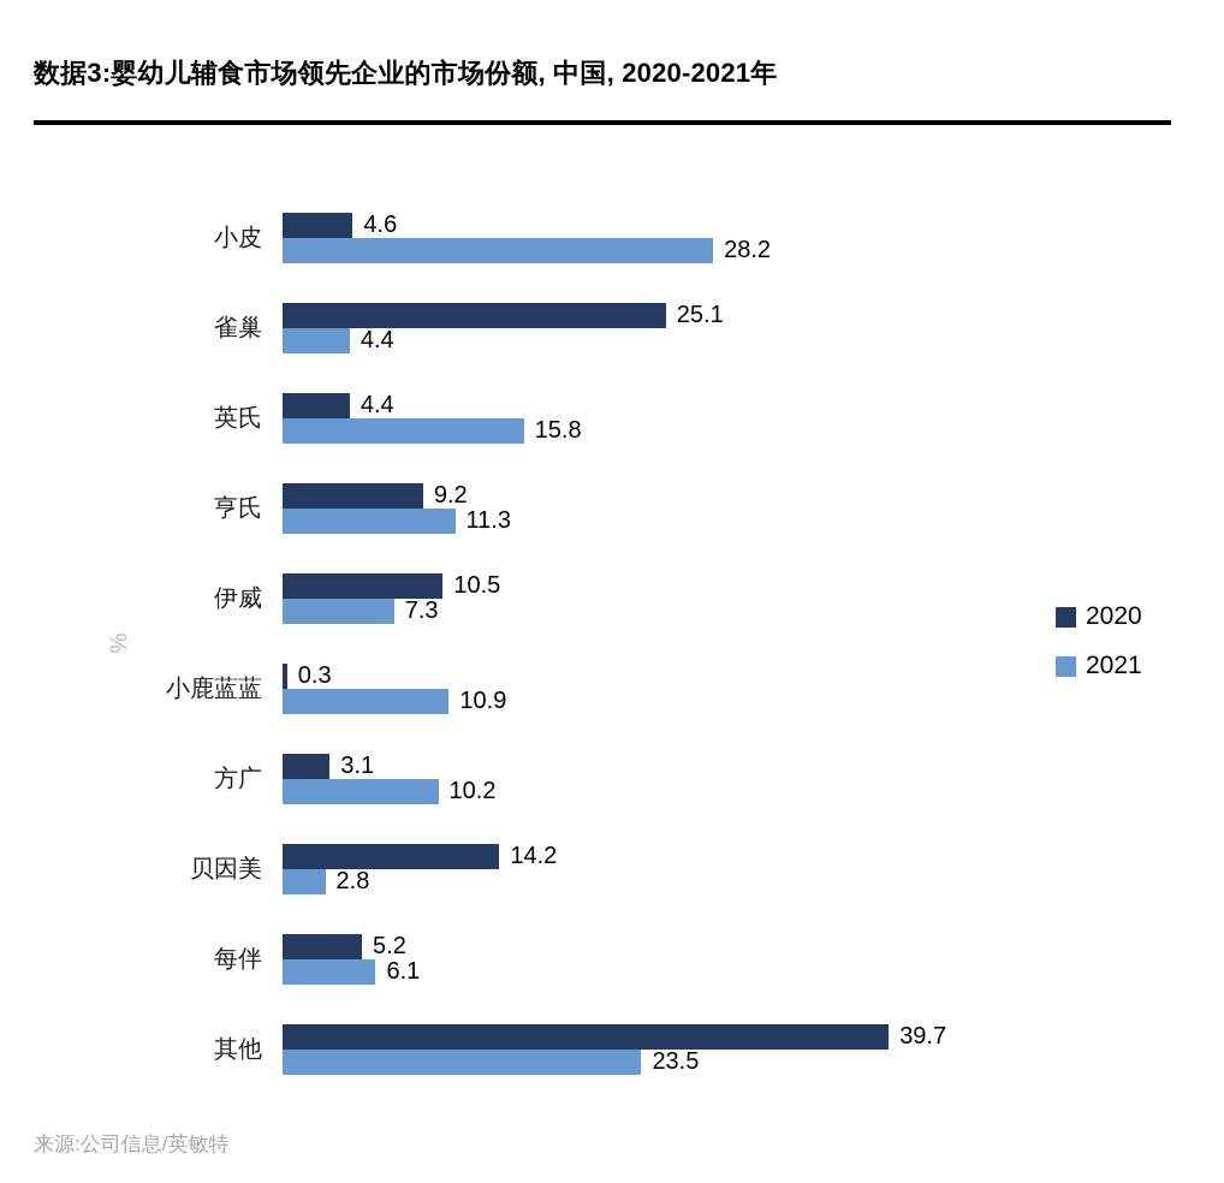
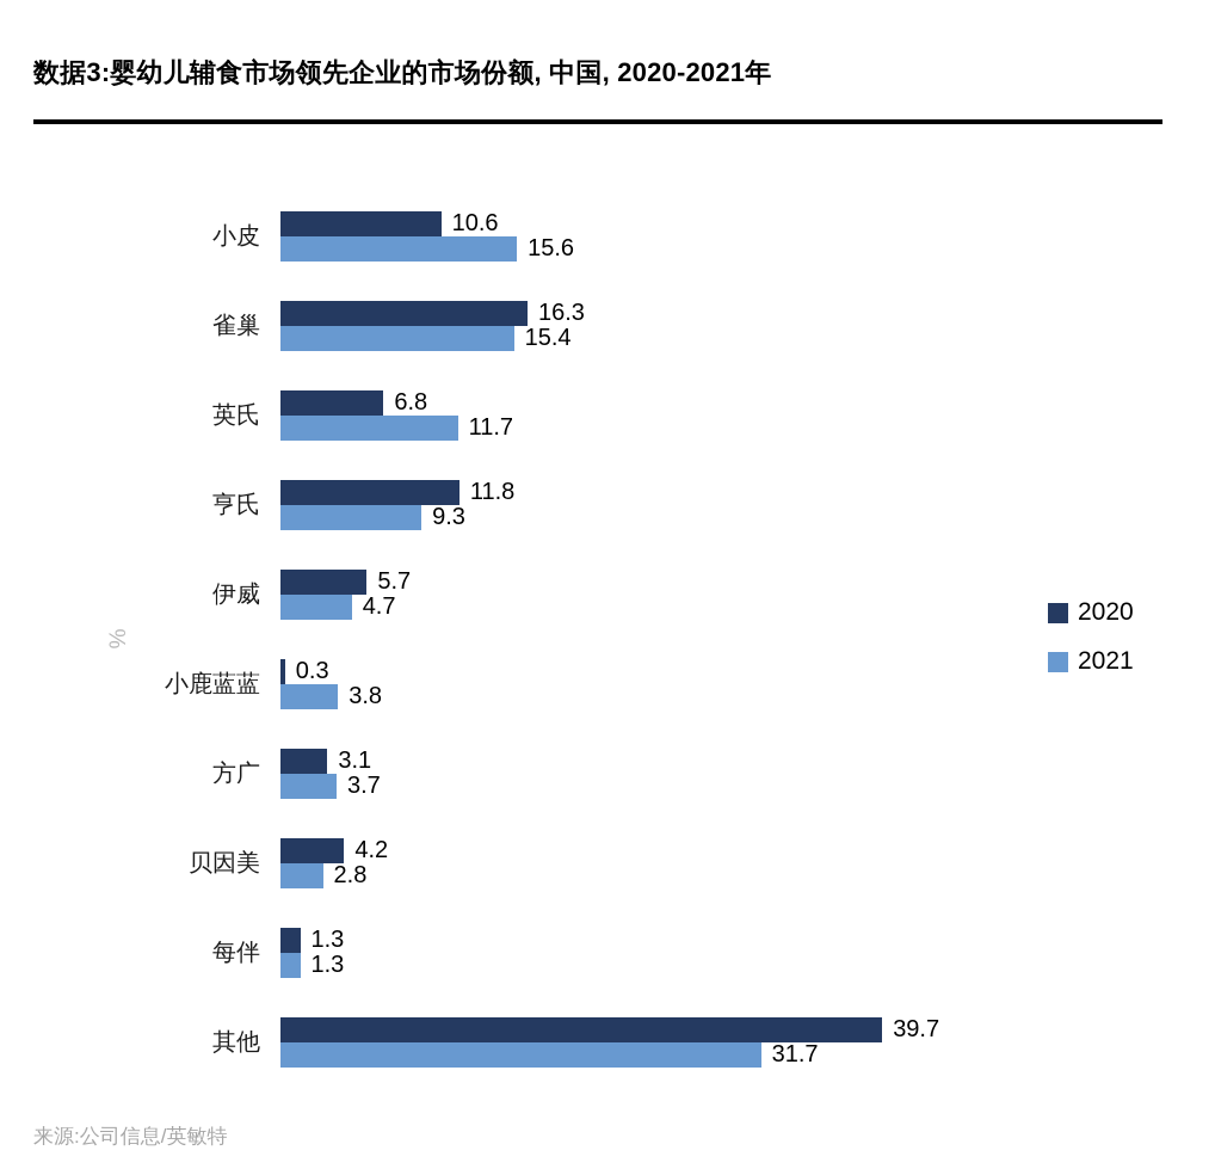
2020/小皮: 4.6 -> 10.6
2021/小皮: 28.2 -> 15.6
2020/雀巢: 25.1 -> 16.3
2021/雀巢: 4.4 -> 15.4
2020/英氏: 4.4 -> 6.8
2021/英氏: 15.8 -> 11.7
2020/亨氏: 9.2 -> 11.8
2021/亨氏: 11.3 -> 9.3
2020/伊威: 10.5 -> 5.7
2021/伊威: 7.3 -> 4.7
2021/小鹿蓝蓝: 10.9 -> 3.8
2021/方广: 10.2 -> 3.7
2020/贝因美: 14.2 -> 4.2
2020/每伴: 5.2 -> 1.3
2021/每伴: 6.1 -> 1.3
2021/其他: 23.5 -> 31.7
